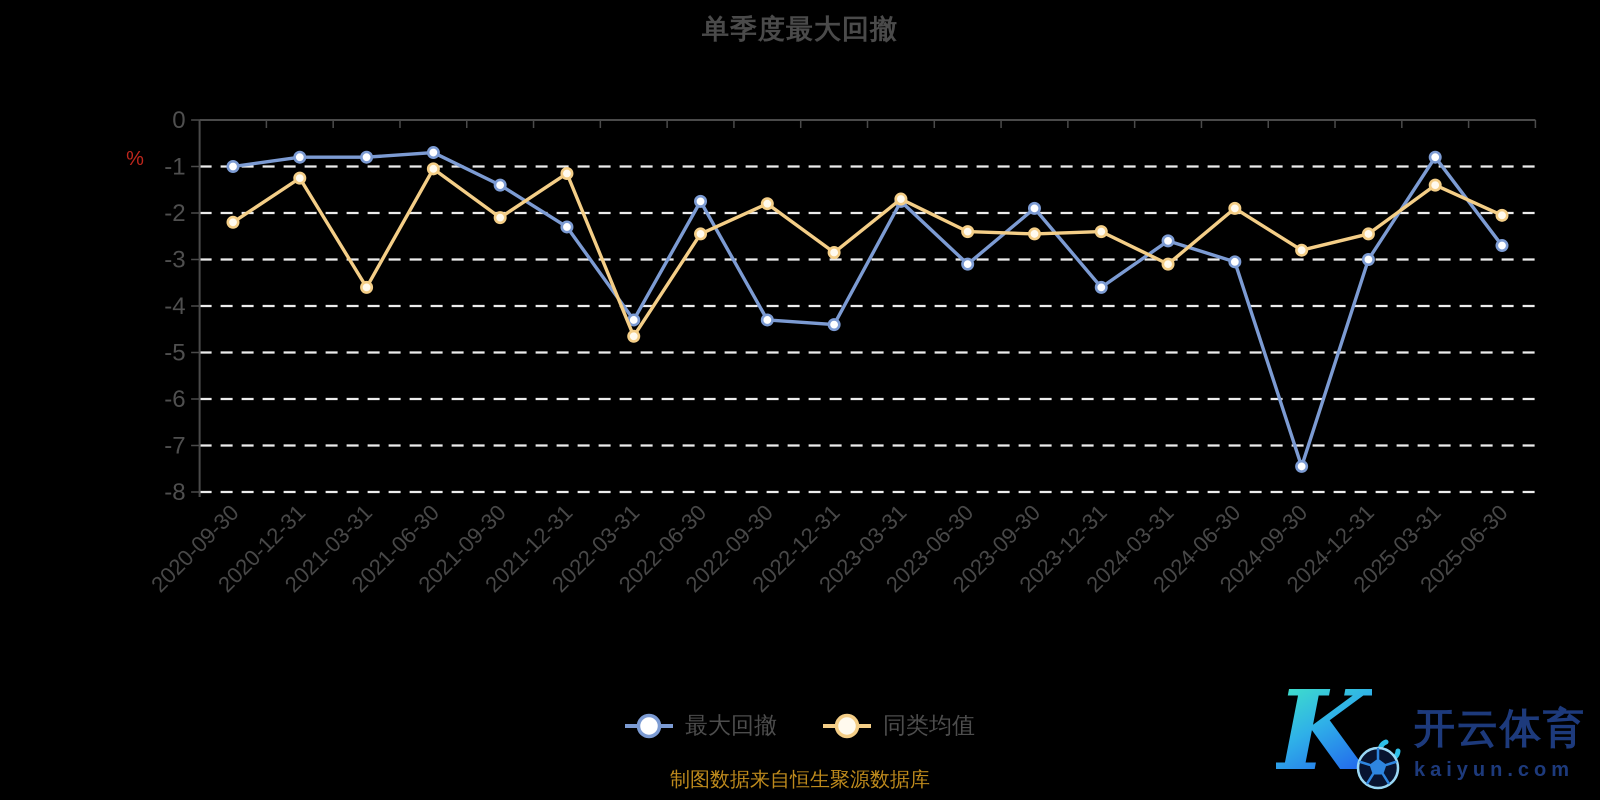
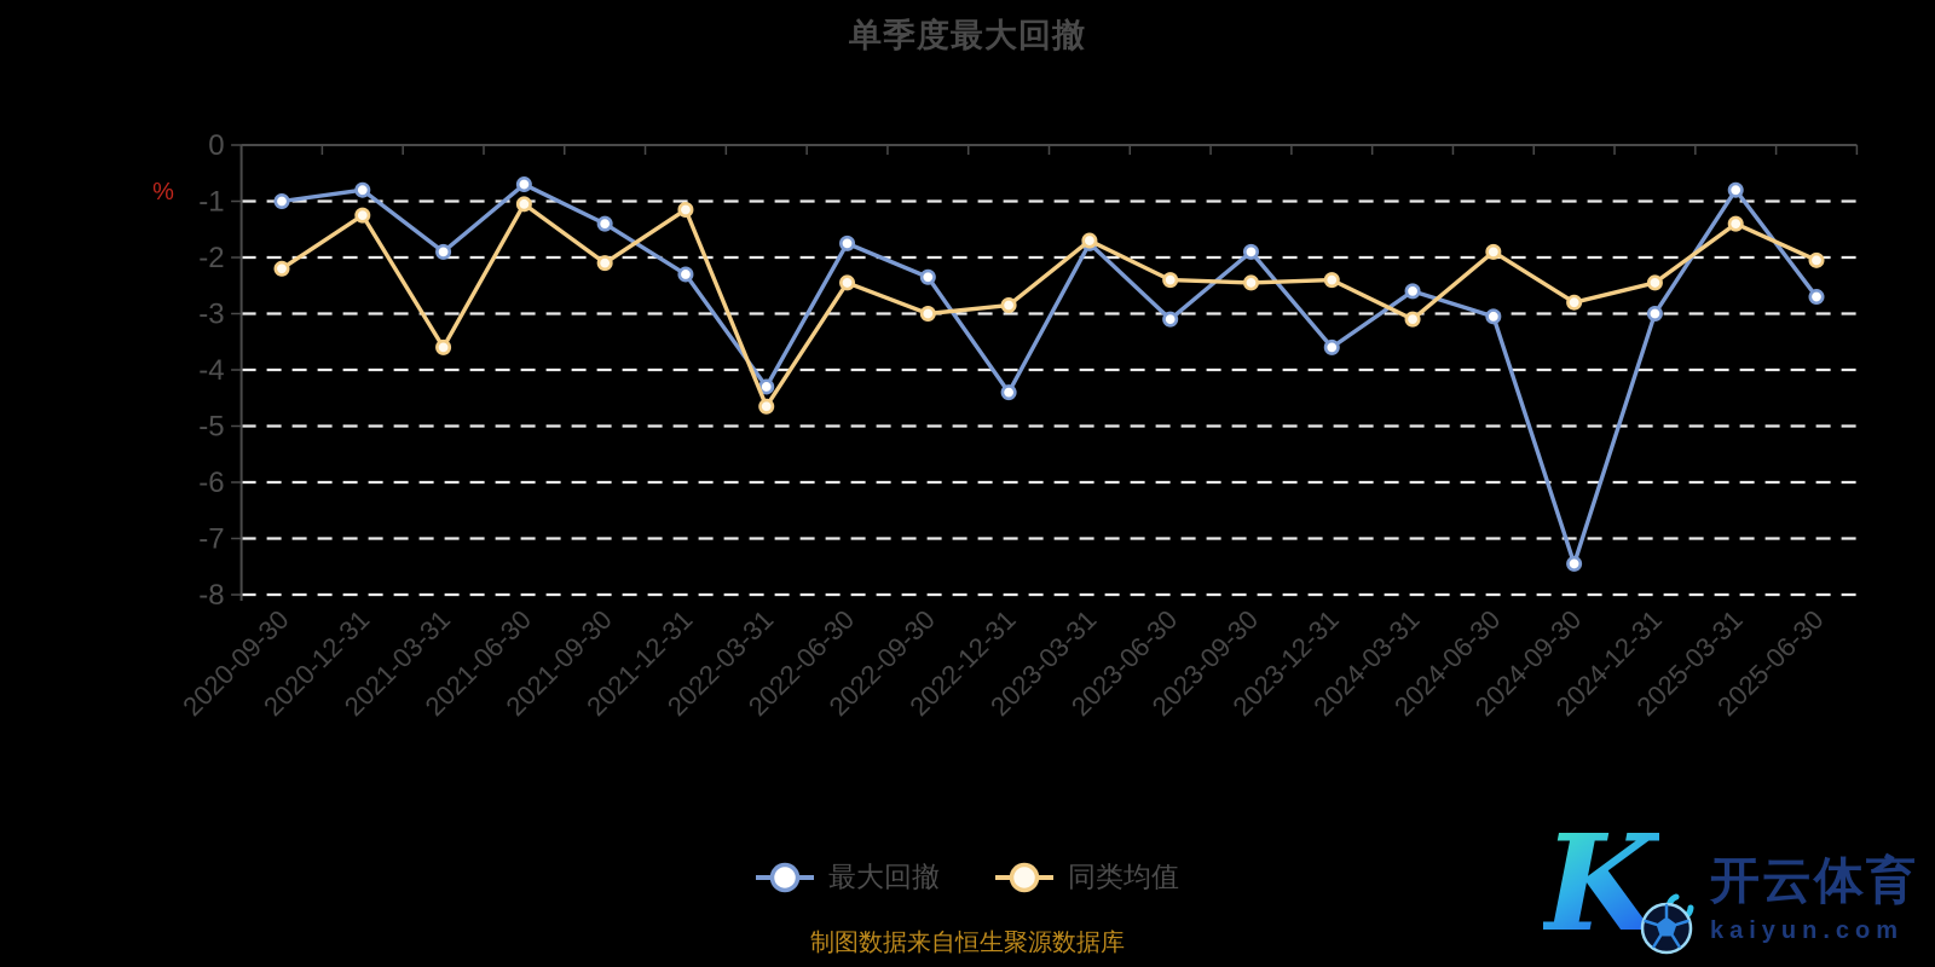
最大回撤/2021-03-31: -0.8 -> -1.9
最大回撤/2022-09-30: -4.3 -> -2.4
同类均值/2022-09-30: -1.8 -> -3.0
